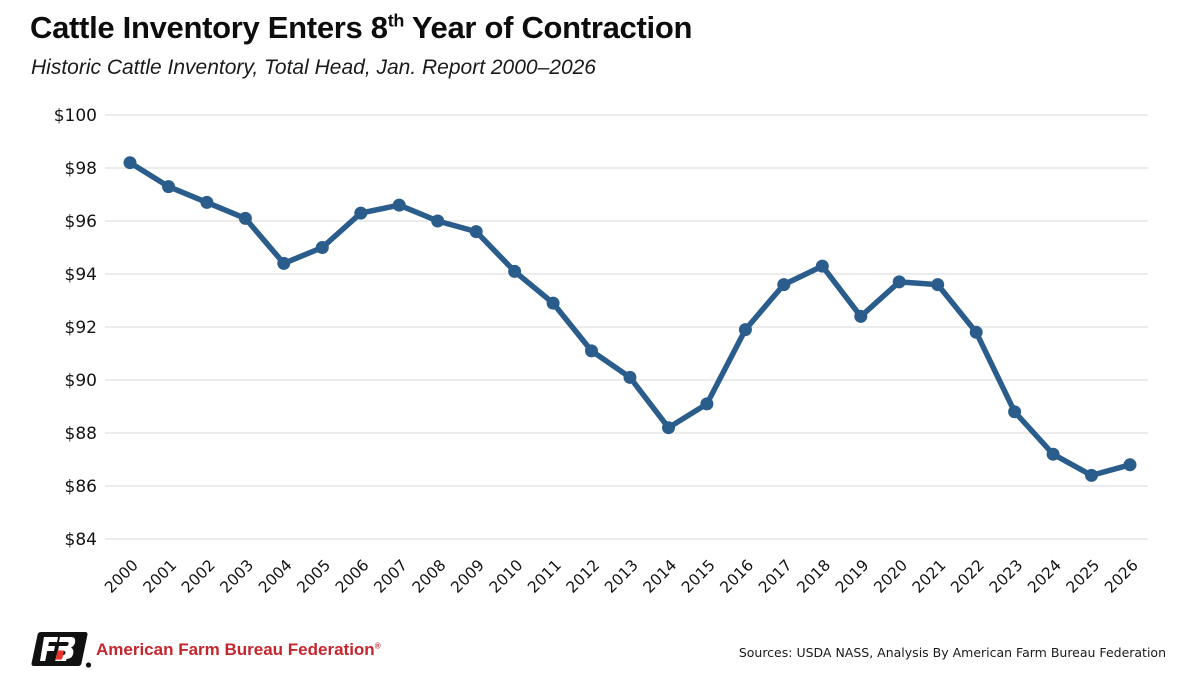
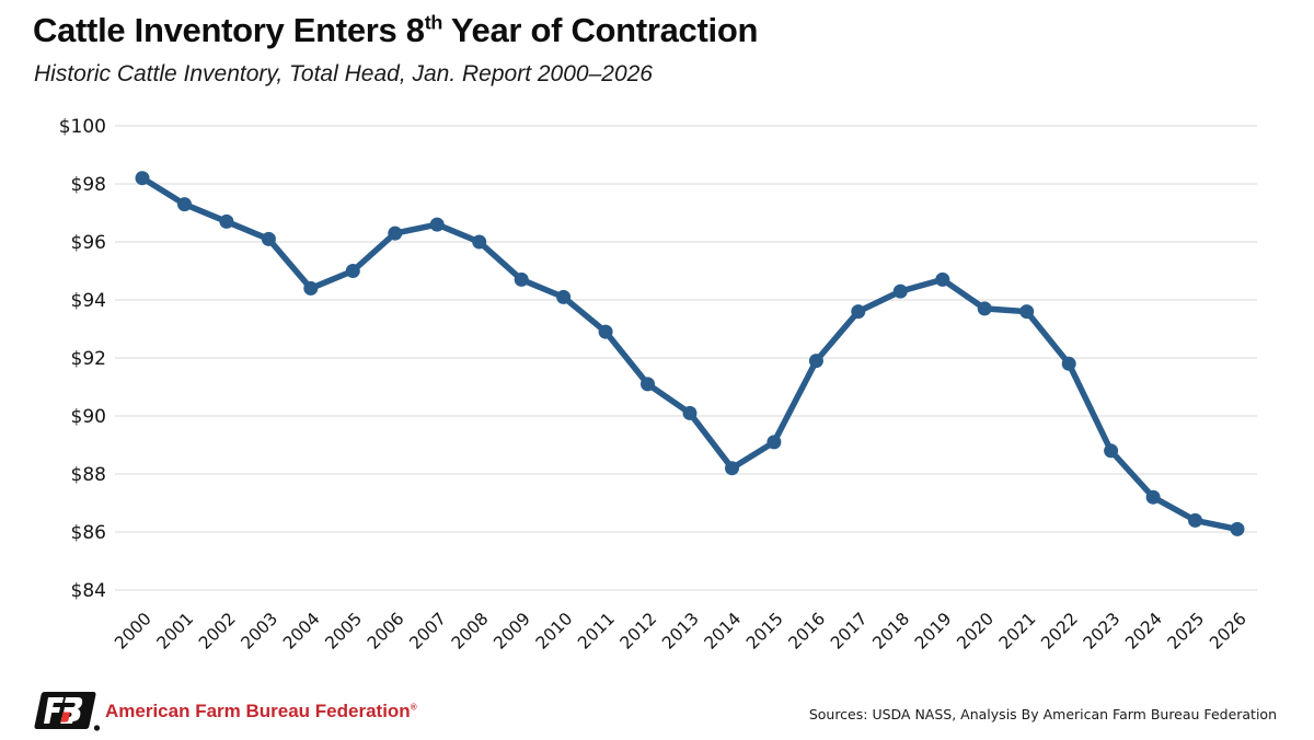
2009: $95.6 -> $94.7
2019: $92.4 -> $94.7
2026: $86.8 -> $86.1
